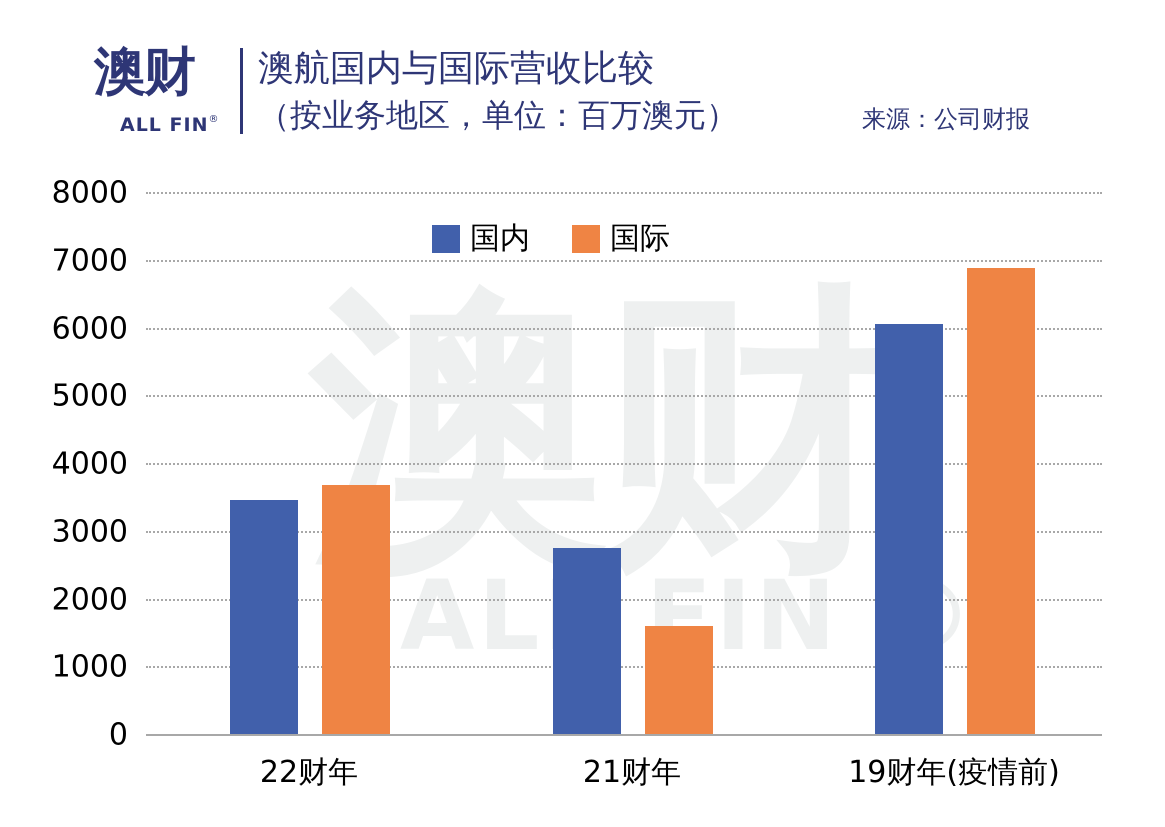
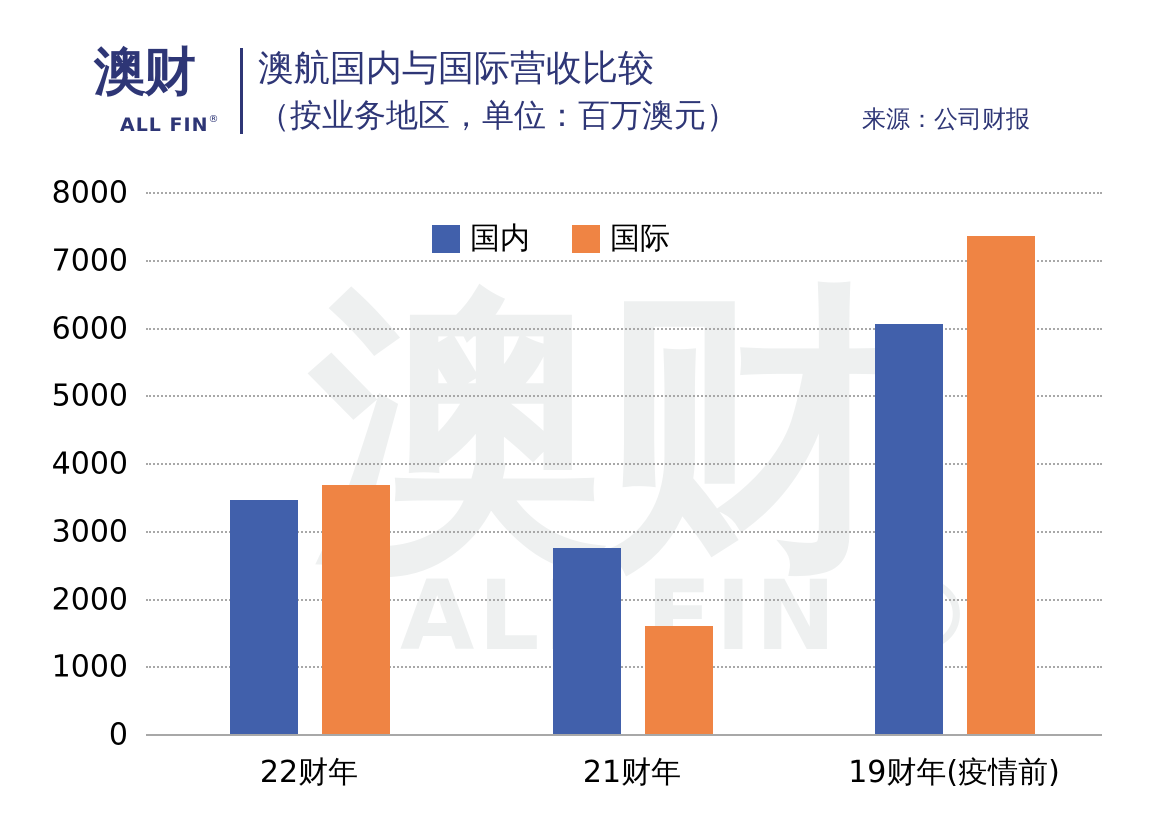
国际/19财年(疫情前): 6900 -> 7400
